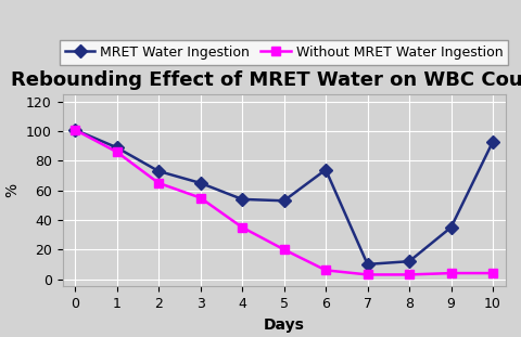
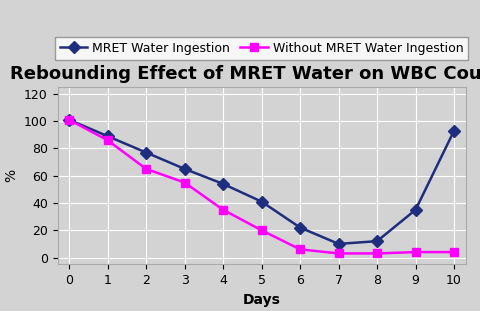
MRET Water Ingestion/2: 73 -> 77
MRET Water Ingestion/5: 53 -> 41
MRET Water Ingestion/6: 74 -> 22
